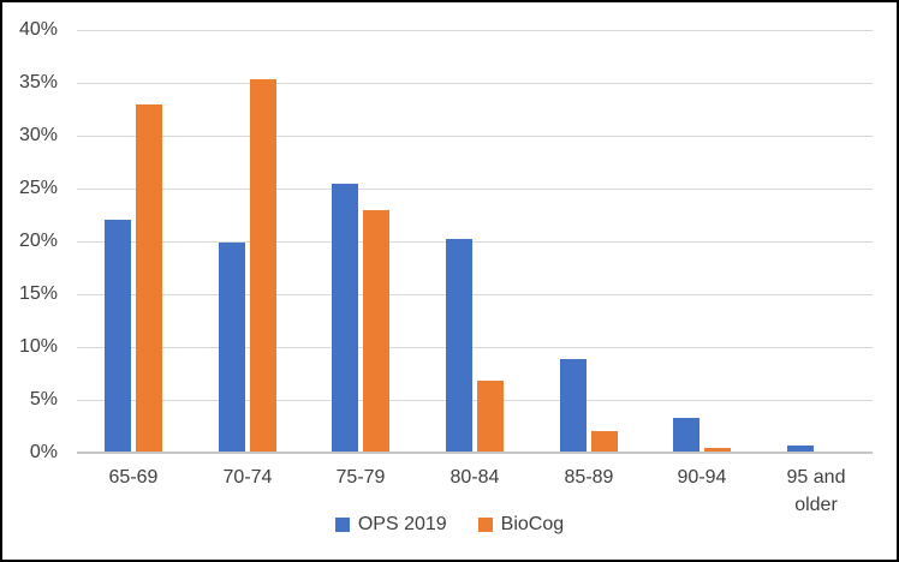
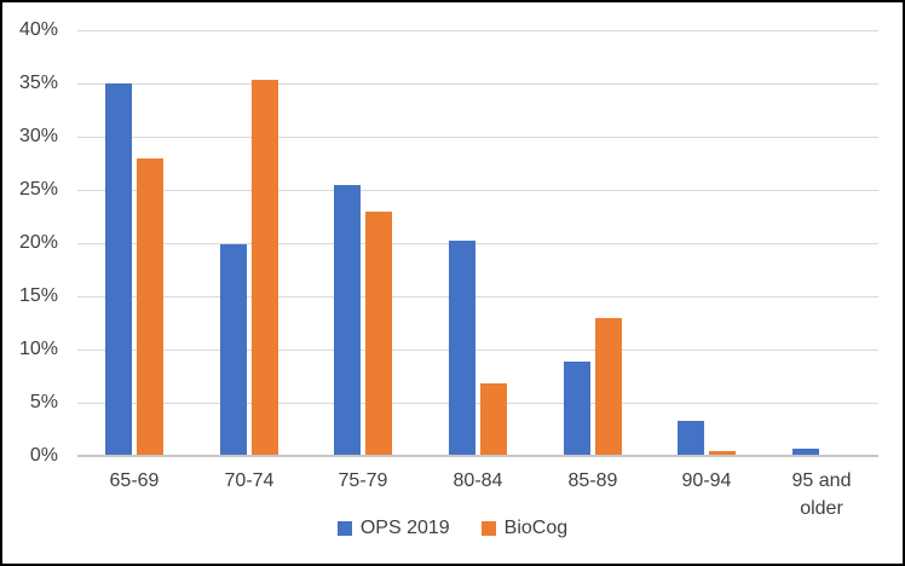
OPS 2019/65-69: 22% -> 35%
BioCog/65-69: 33% -> 28%
BioCog/85-89: 2% -> 13%
